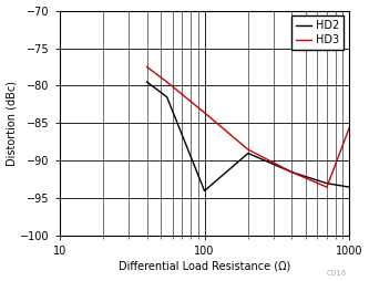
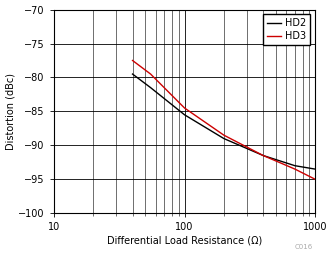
HD2/100: -94.0 -> -85.5
HD3/100: -83.6 -> -84.5
HD3/1000: -85.6 -> -95.0
